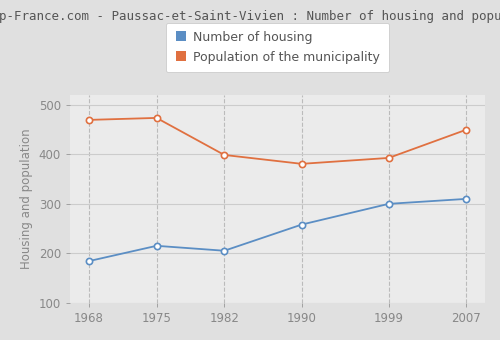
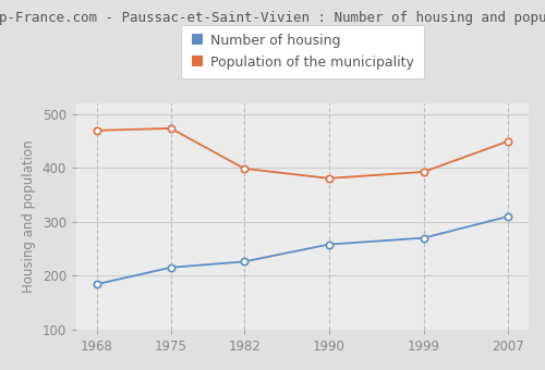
Number of housing/1982: 205 -> 226
Number of housing/1999: 300 -> 270
